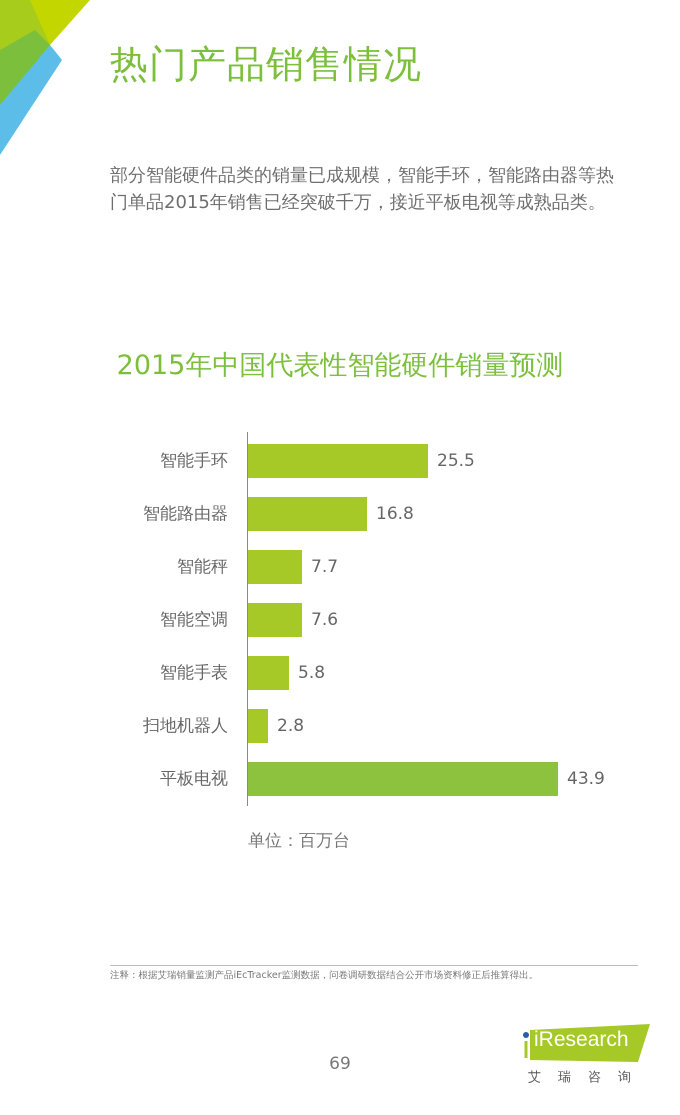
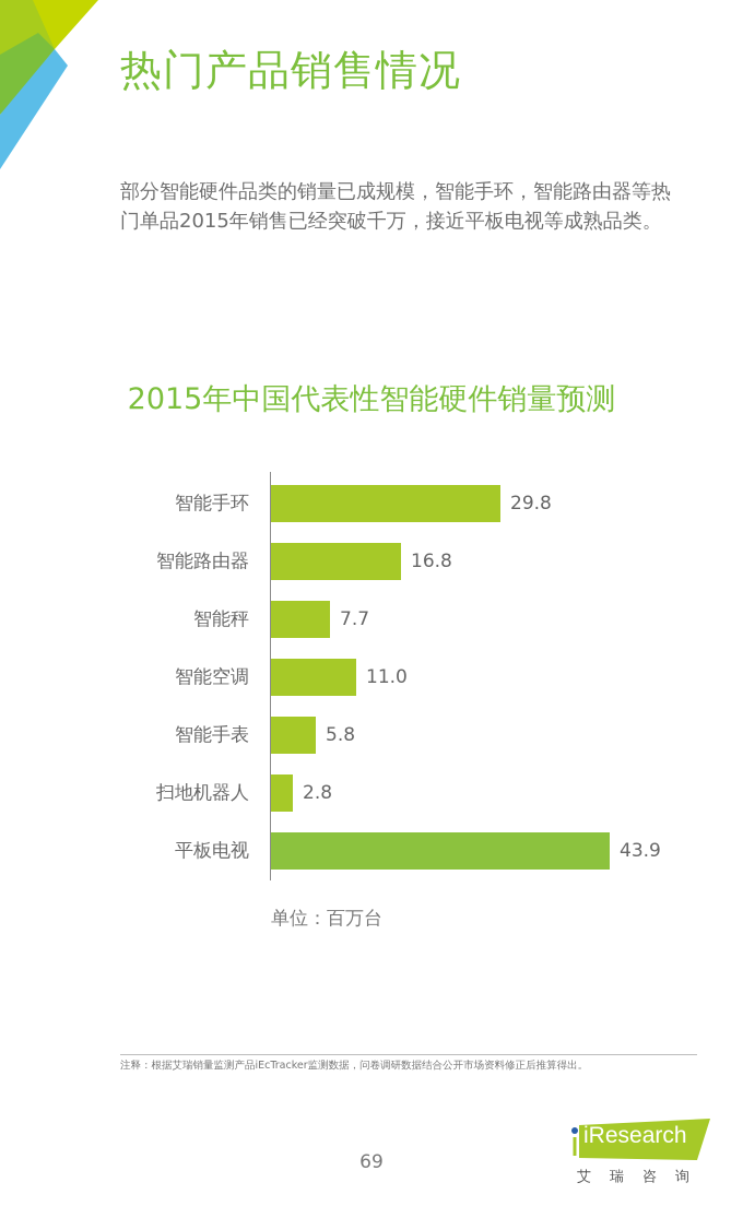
智能手环: 25.5 -> 29.8
智能空调: 7.6 -> 11.0
